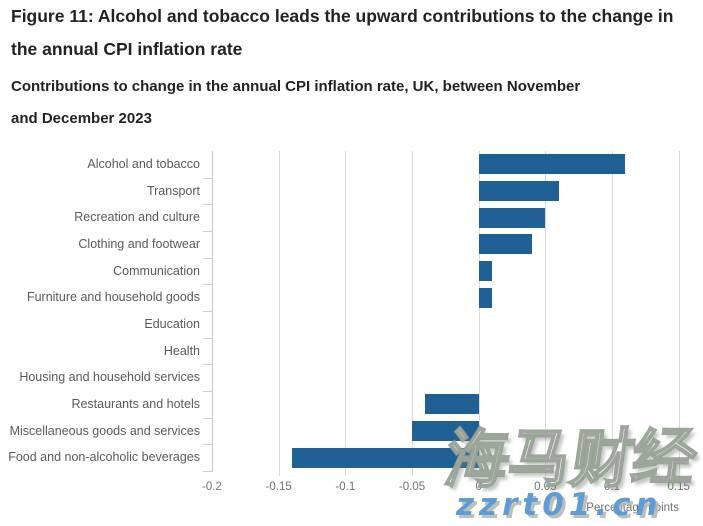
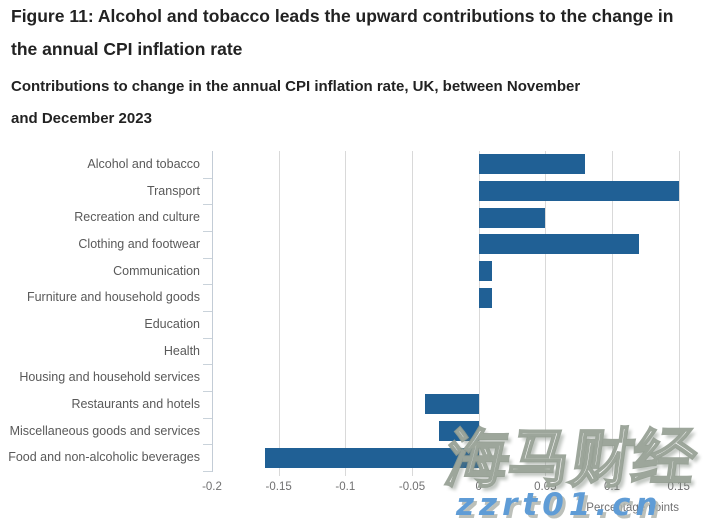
Alcohol and tobacco: 0.11 -> 0.08
Transport: 0.06 -> 0.15
Clothing and footwear: 0.04 -> 0.12
Miscellaneous goods and services: -0.05 -> -0.03
Food and non-alcoholic beverages: -0.14 -> -0.16
